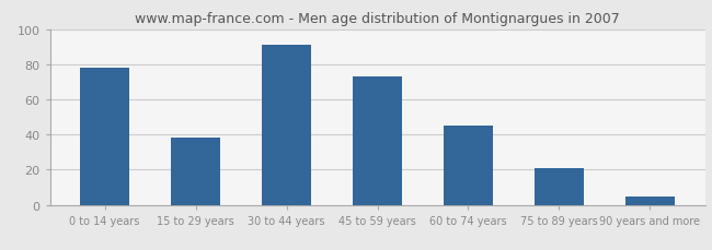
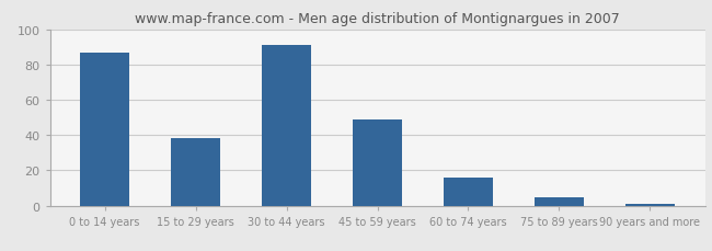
0 to 14 years: 78 -> 87
45 to 59 years: 73 -> 49
60 to 74 years: 45 -> 16
75 to 89 years: 21 -> 5
90 years and more: 5 -> 1
